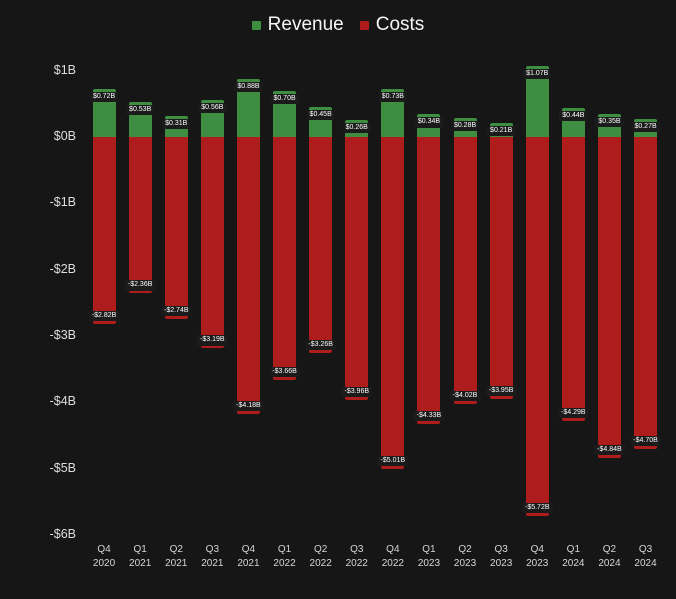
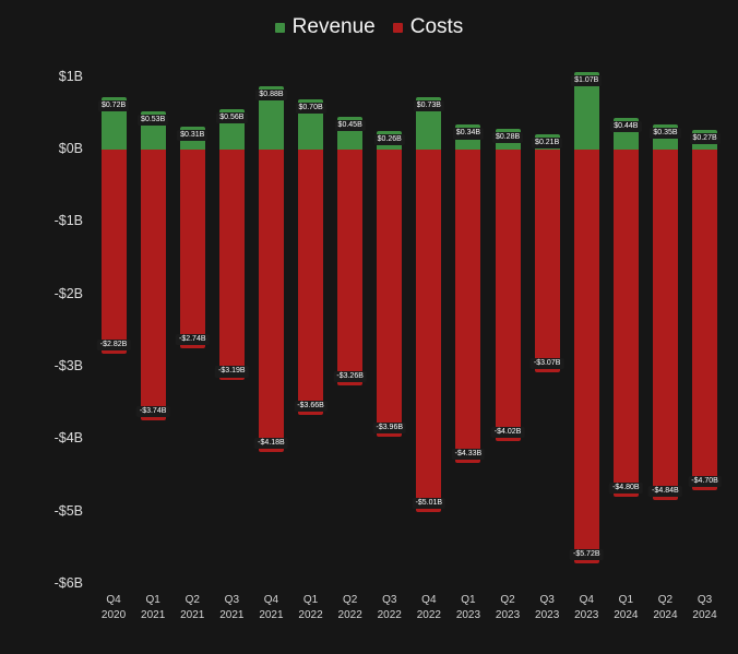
Costs/Q1 2021: -$2.36B -> -$3.74B
Costs/Q3 2023: -$3.95B -> -$3.07B
Costs/Q1 2024: -$4.29B -> -$4.80B
